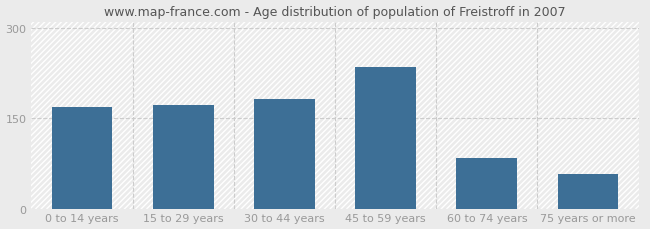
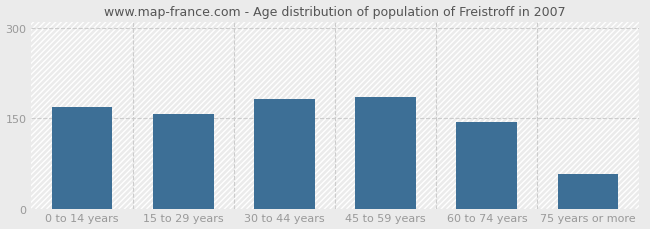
15 to 29 years: 172 -> 157
45 to 59 years: 234 -> 185
60 to 74 years: 84 -> 143
